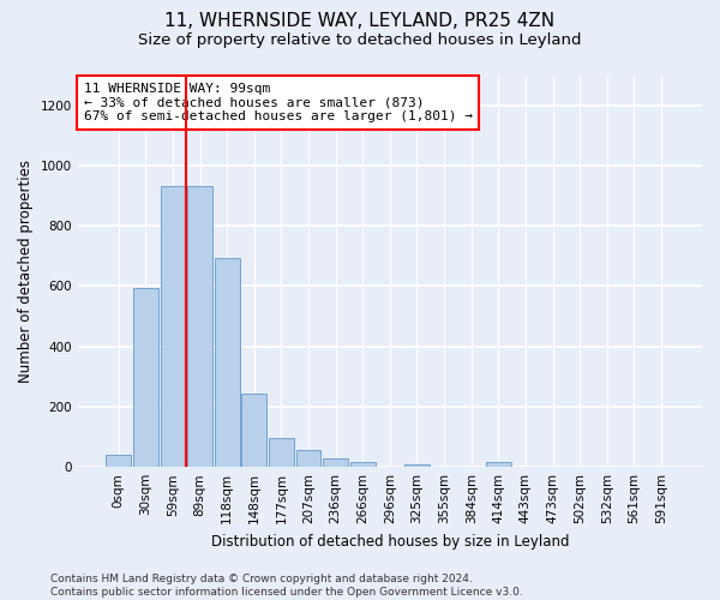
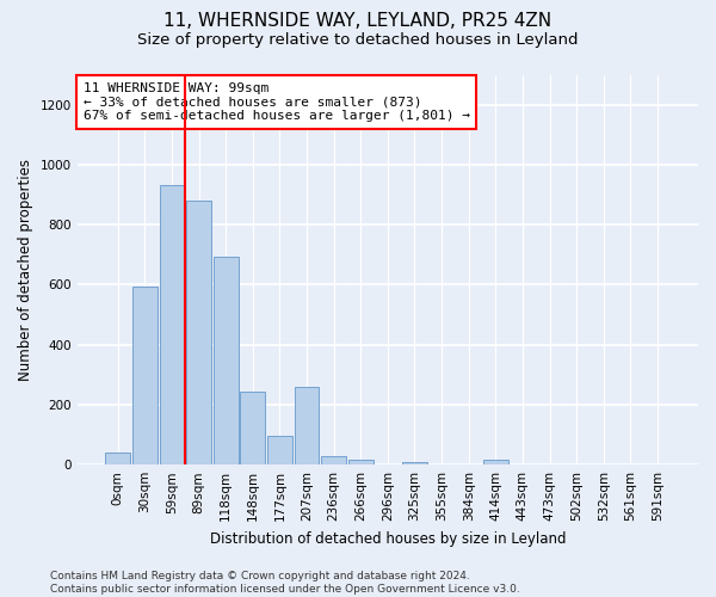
89sqm: 930 -> 880
207sqm: 55 -> 260
